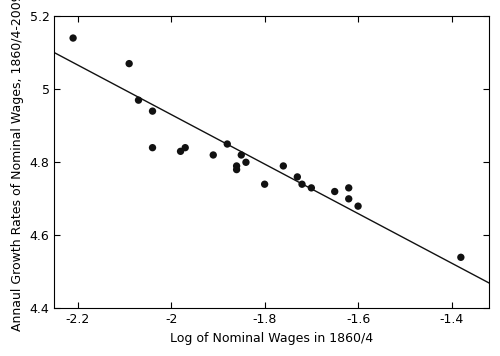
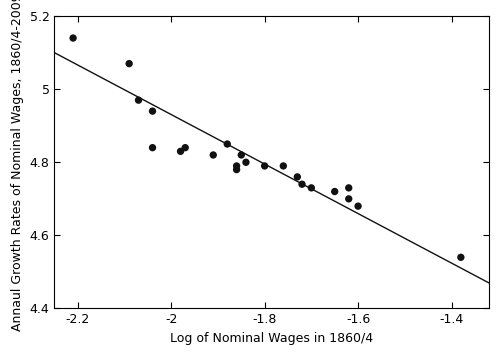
-1.8: 4.74 -> 4.79
